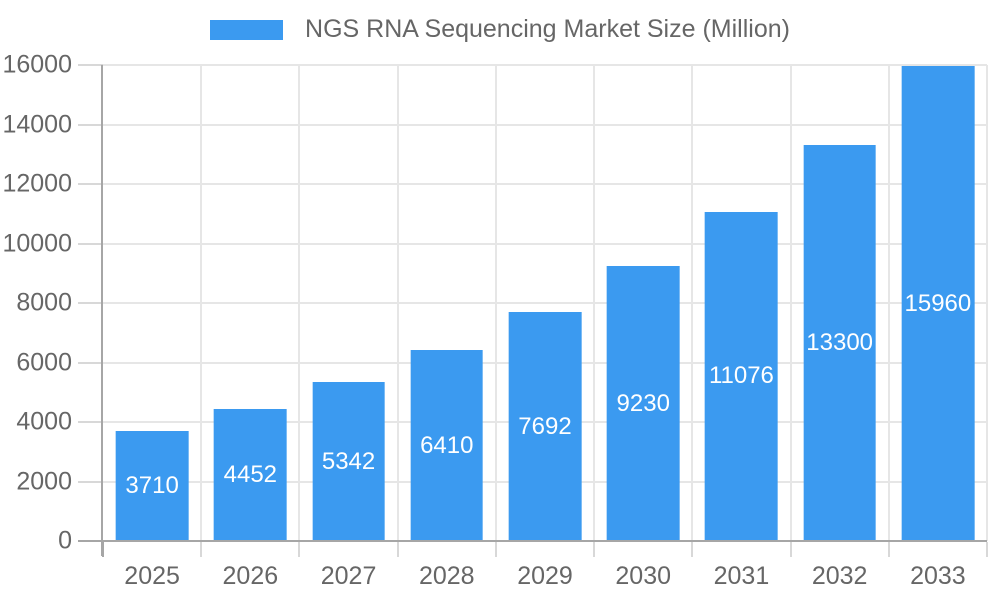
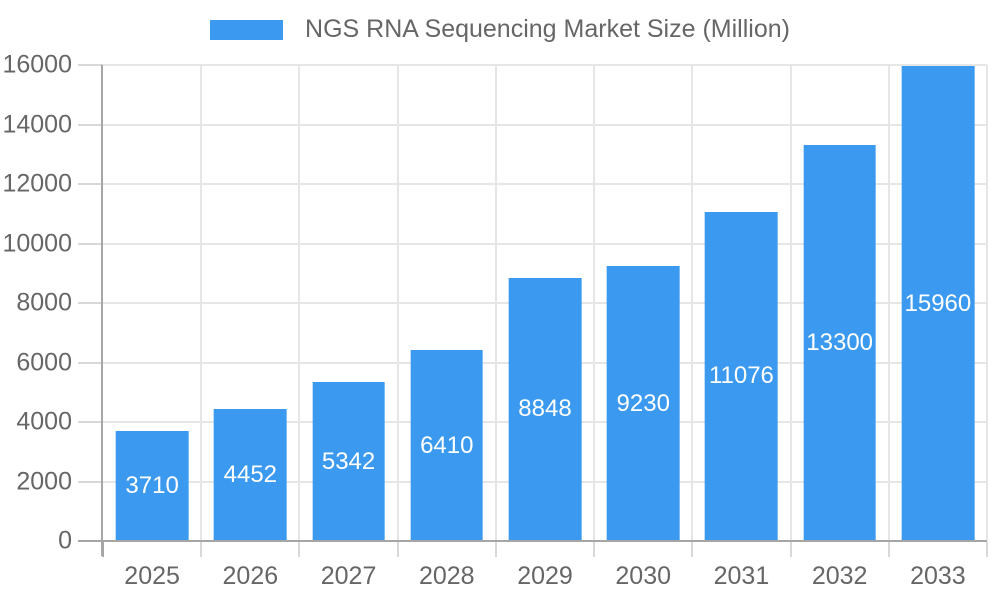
2029: 7692 -> 8848
